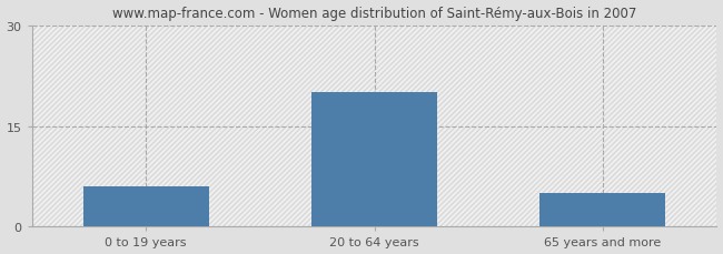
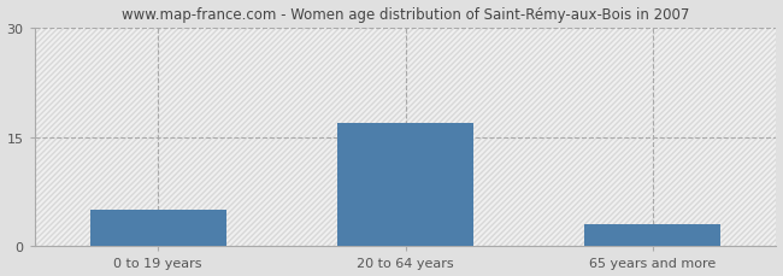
0 to 19 years: 6 -> 5
20 to 64 years: 20 -> 17
65 years and more: 5 -> 3
